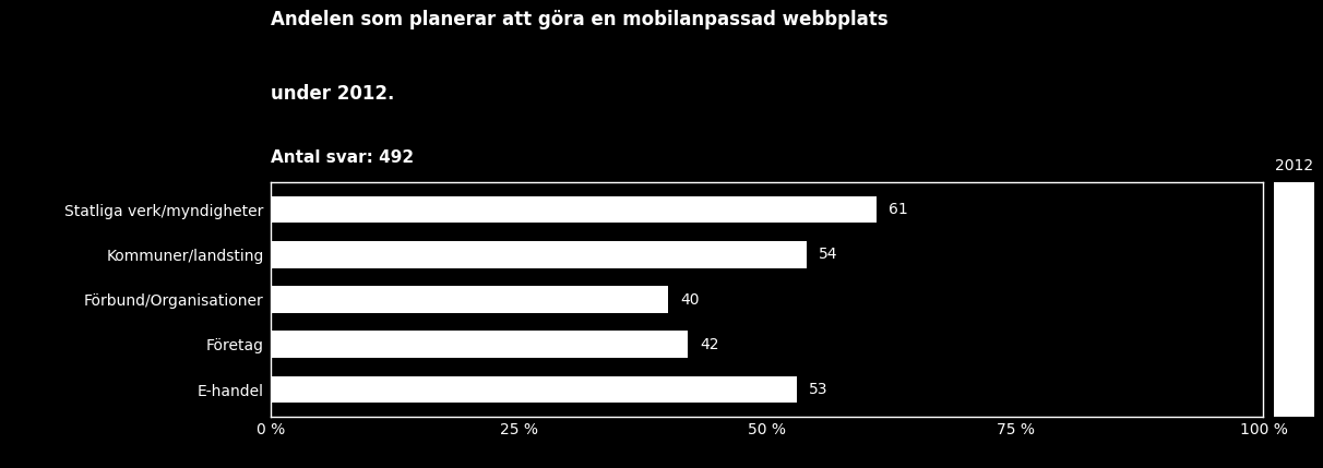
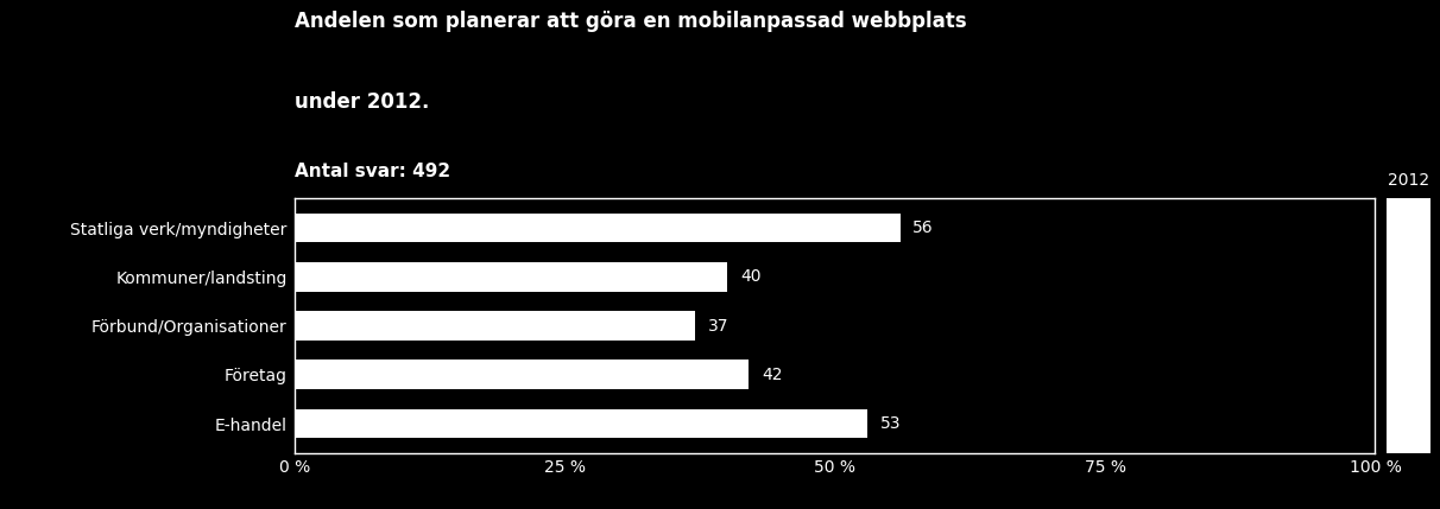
Statliga verk/myndigheter: 61 -> 56
Kommuner/landsting: 54 -> 40
Förbund/Organisationer: 40 -> 37
